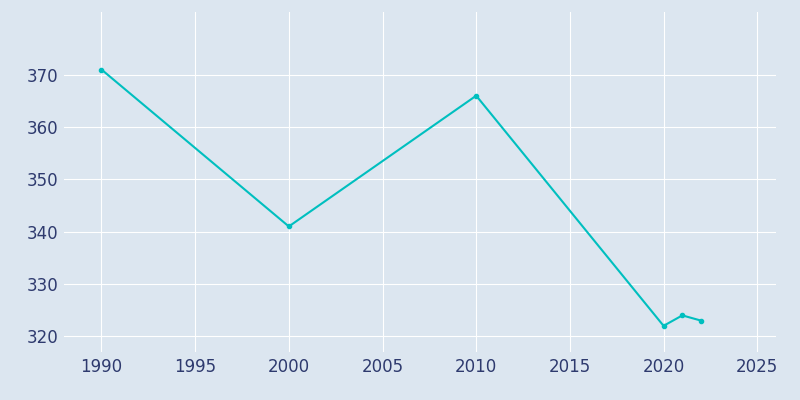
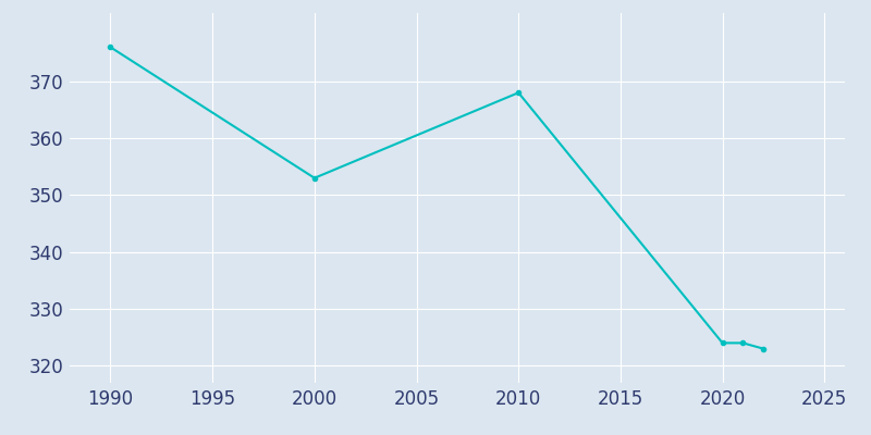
1990: 371 -> 376
2000: 341 -> 353
2010: 366 -> 368
2020: 322 -> 324
